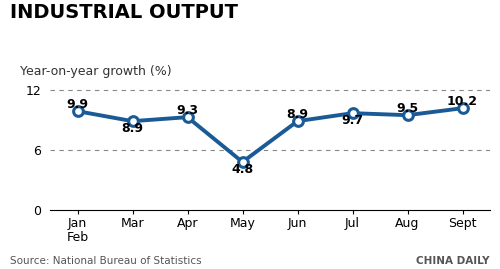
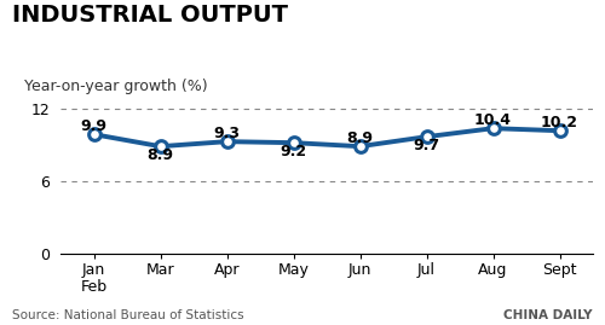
May: 4.8 -> 9.2
Aug: 9.5 -> 10.4
